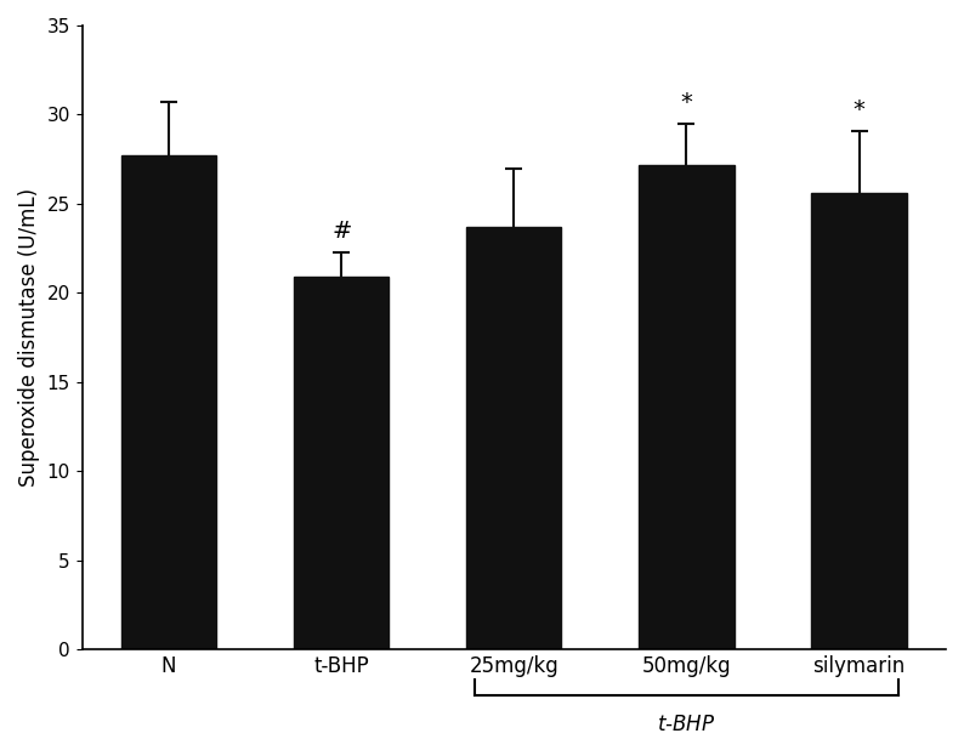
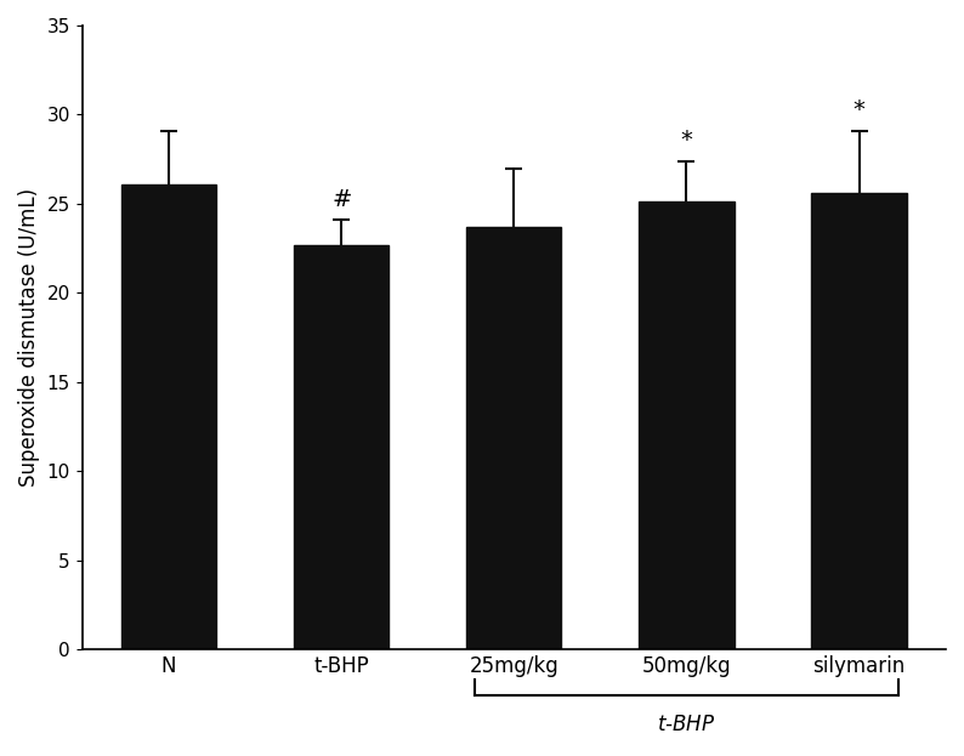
N: 27.7 -> 26.1
t-BHP: 20.9 -> 22.7
50mg/kg: 27.2 -> 25.1
